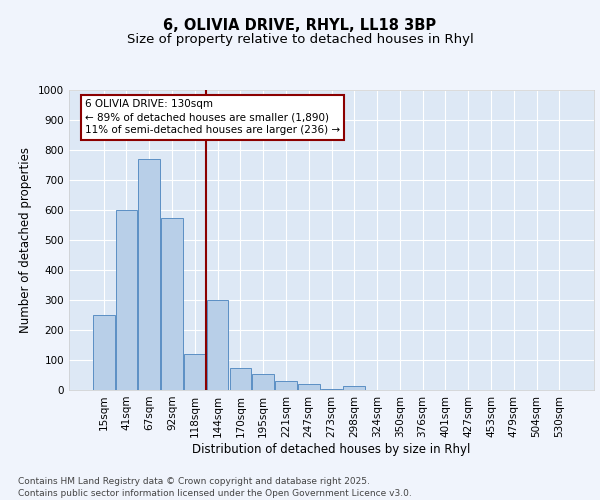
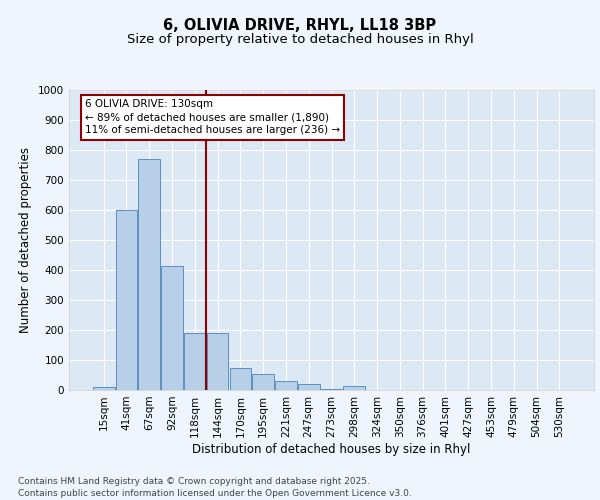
15sqm: 250 -> 10
92sqm: 575 -> 415
118sqm: 120 -> 190
144sqm: 300 -> 190
